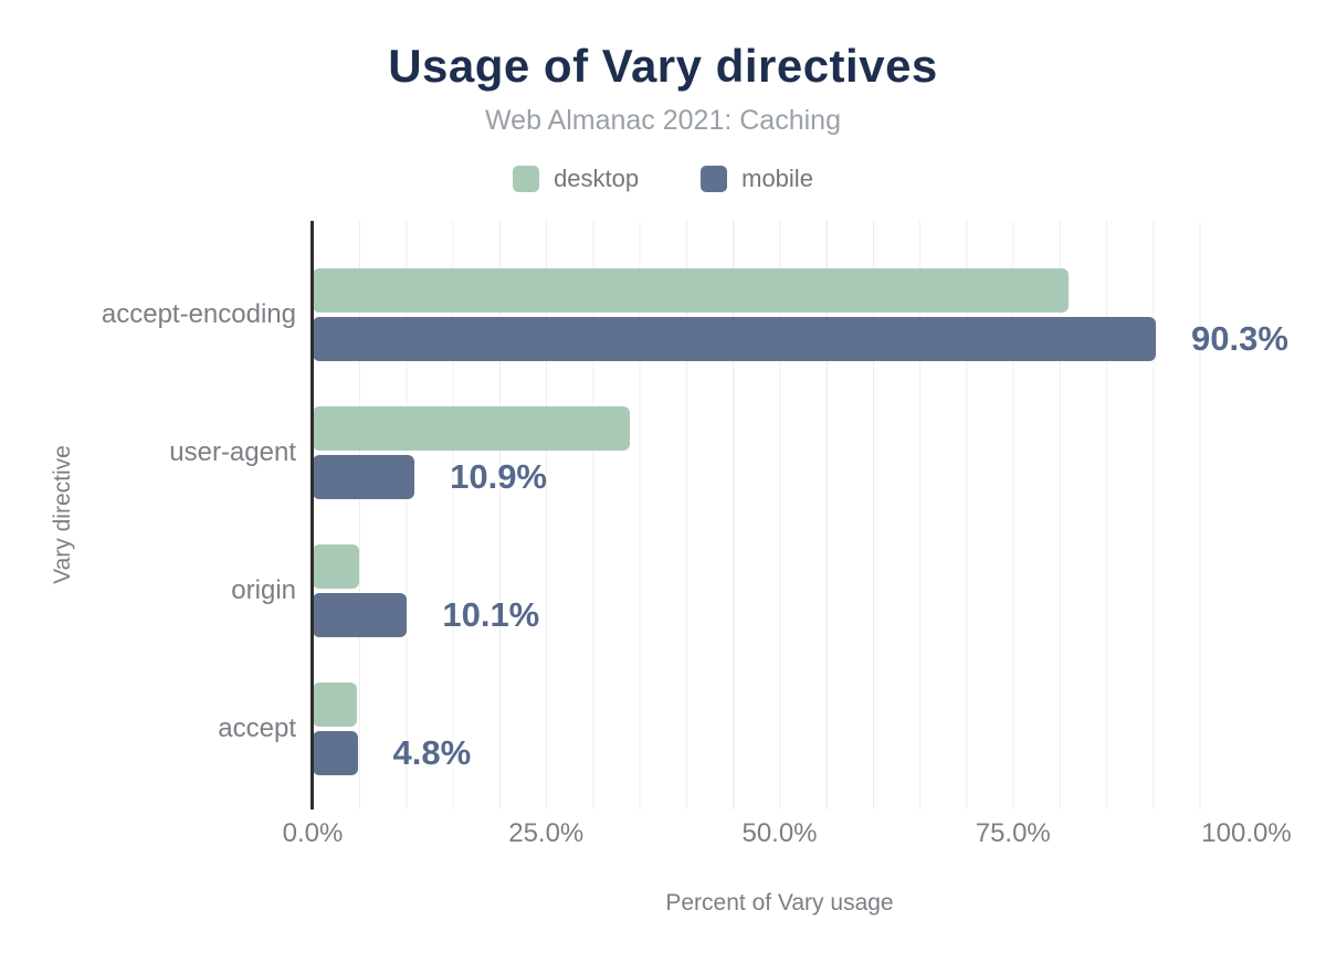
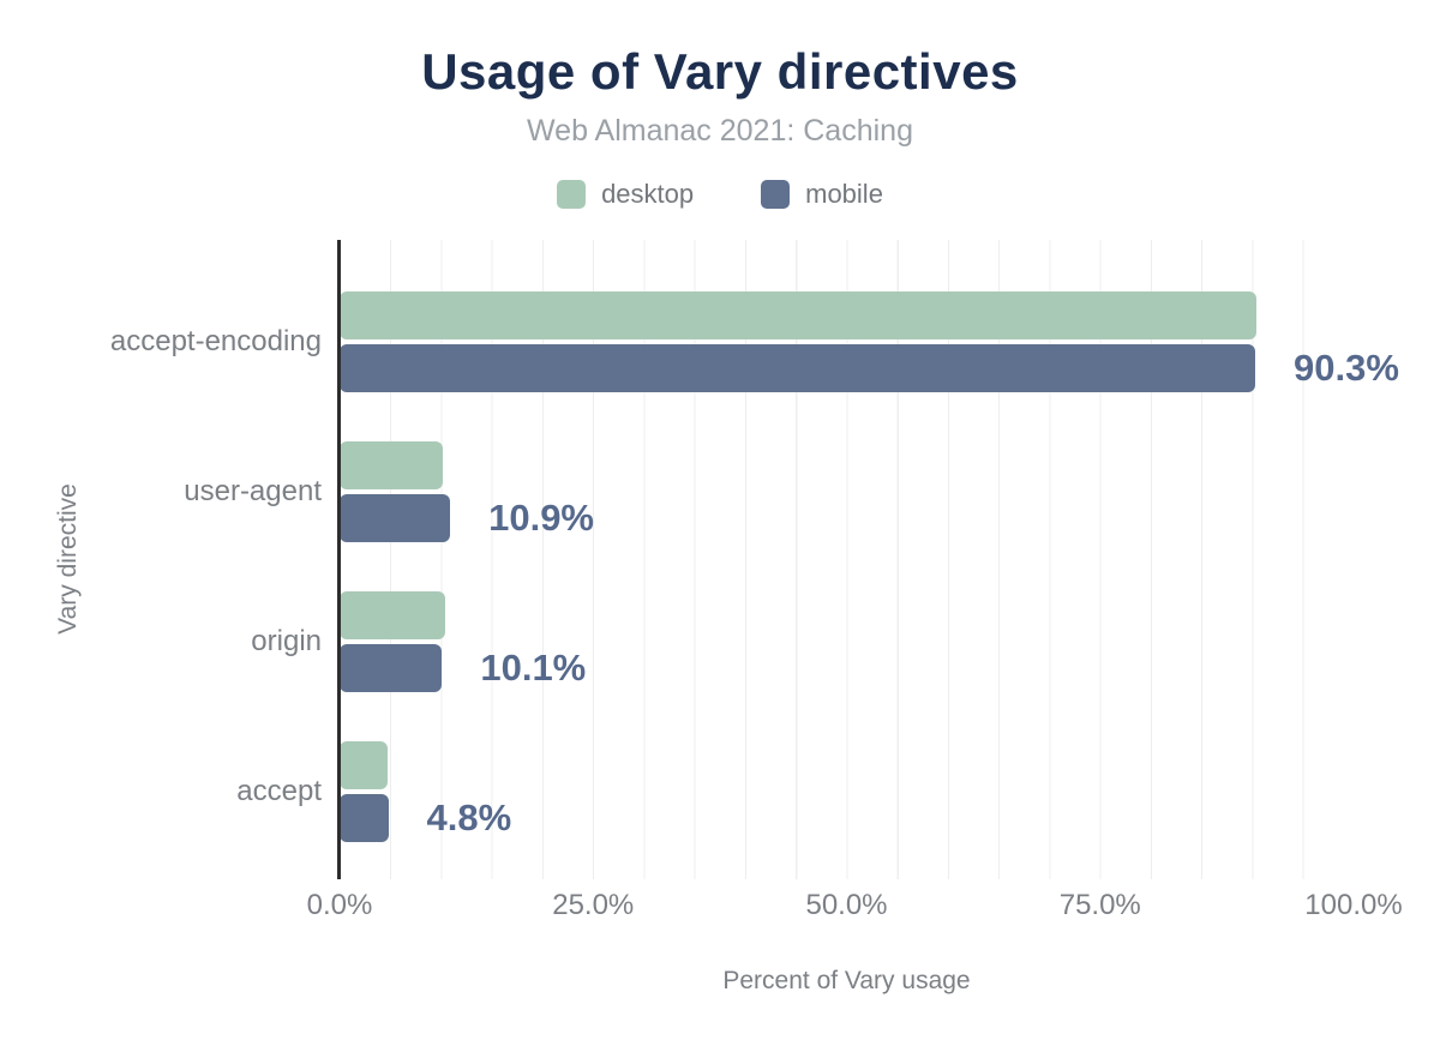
desktop/accept-encoding: 81% -> 90%
desktop/user-agent: 34% -> 10%
desktop/origin: 5% -> 10%
